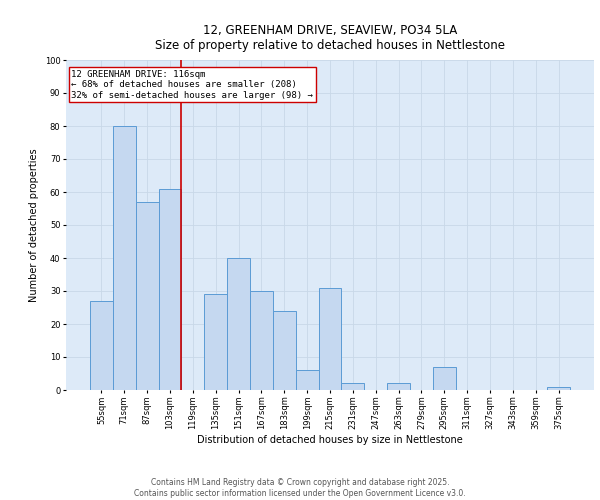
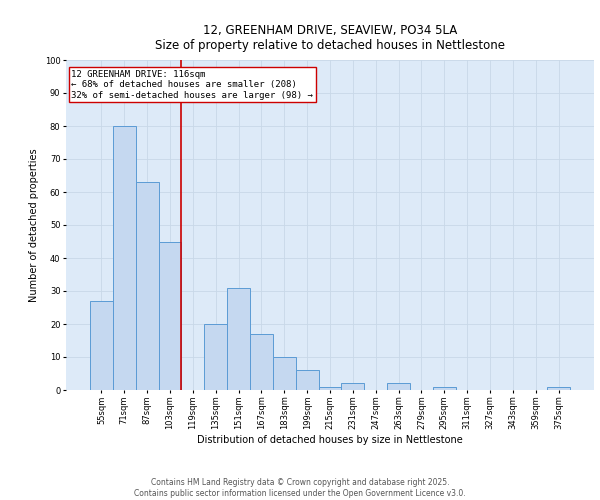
87sqm: 57 -> 63
103sqm: 61 -> 45
135sqm: 29 -> 20
151sqm: 40 -> 31
167sqm: 30 -> 17
183sqm: 24 -> 10
215sqm: 31 -> 1
295sqm: 7 -> 1
